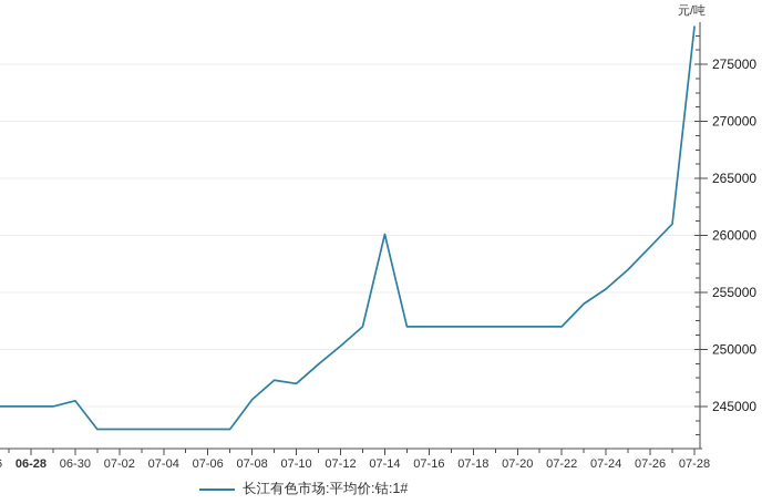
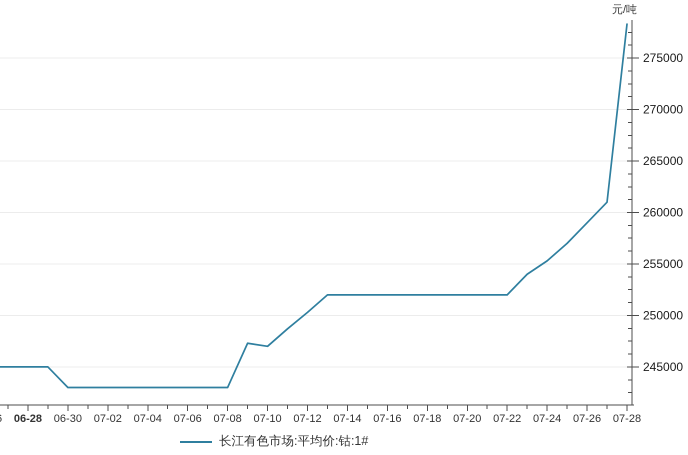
06-30: 245500 -> 243000
07-08: 245600 -> 243000
07-14: 260100 -> 252000
